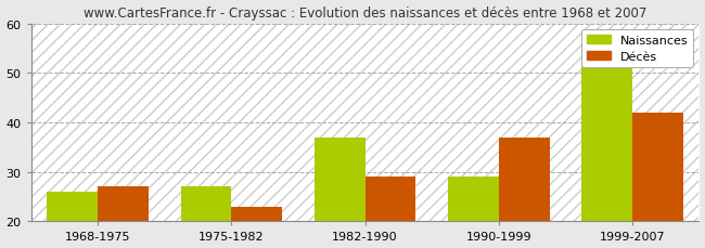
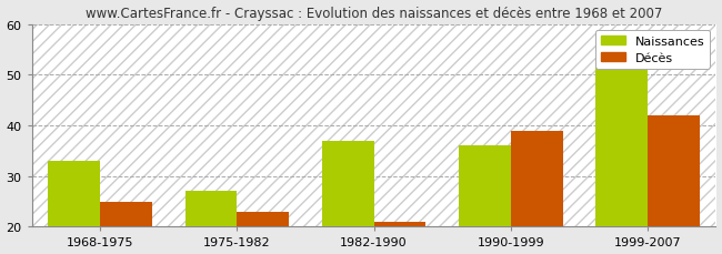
Naissances/1968-1975: 26 -> 33
Décès/1968-1975: 27 -> 25
Décès/1982-1990: 29 -> 21
Naissances/1990-1999: 29 -> 36
Décès/1990-1999: 37 -> 39
